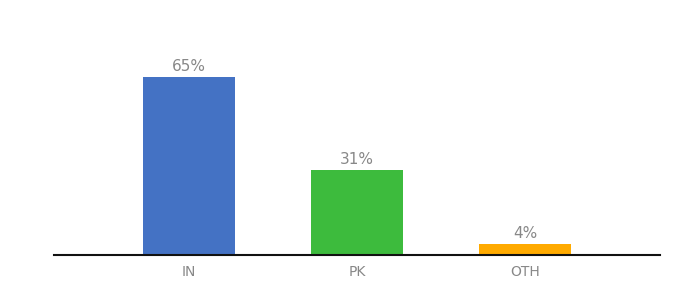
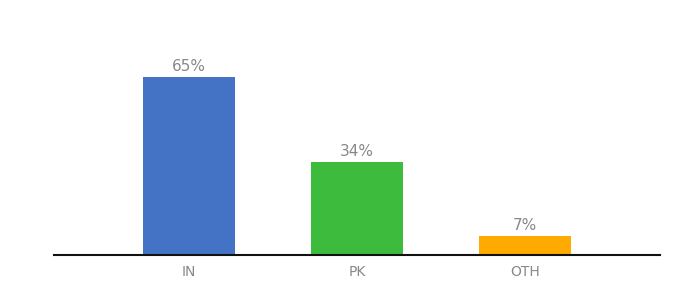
PK: 31% -> 34%
OTH: 4% -> 7%
